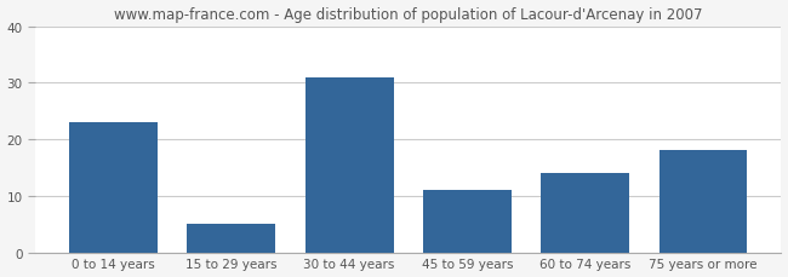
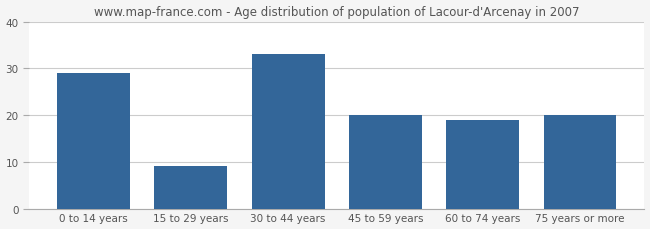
0 to 14 years: 23 -> 29
15 to 29 years: 5 -> 9
30 to 44 years: 31 -> 33
45 to 59 years: 11 -> 20
60 to 74 years: 14 -> 19
75 years or more: 18 -> 20
